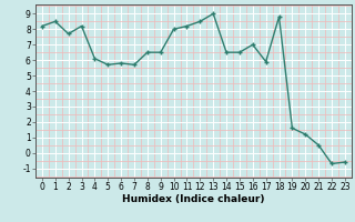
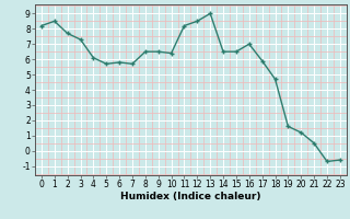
3: 8.2 -> 7.3
10: 8.0 -> 6.4
18: 8.8 -> 4.7
